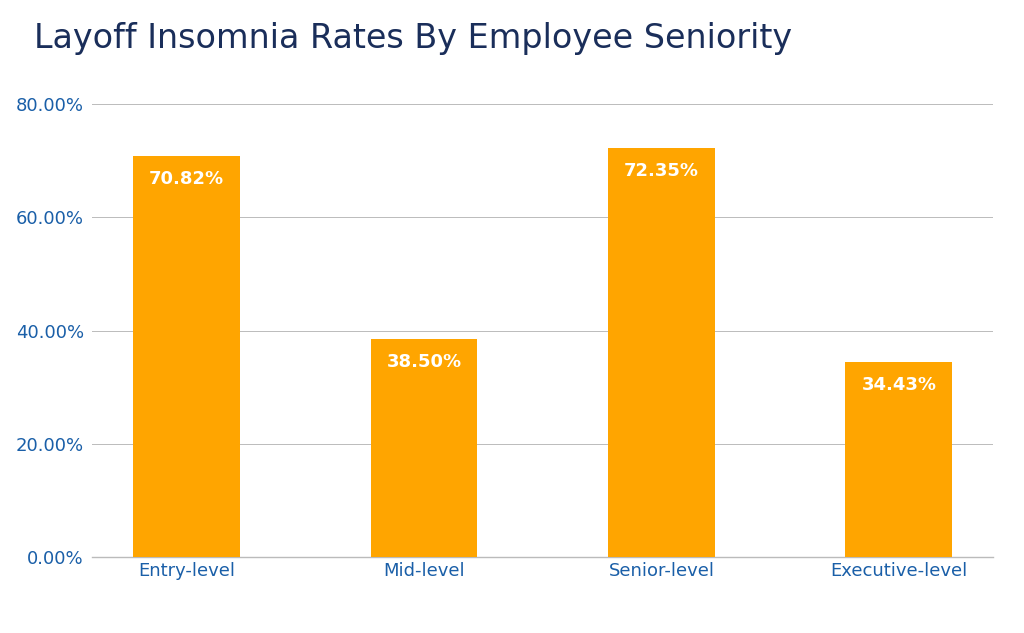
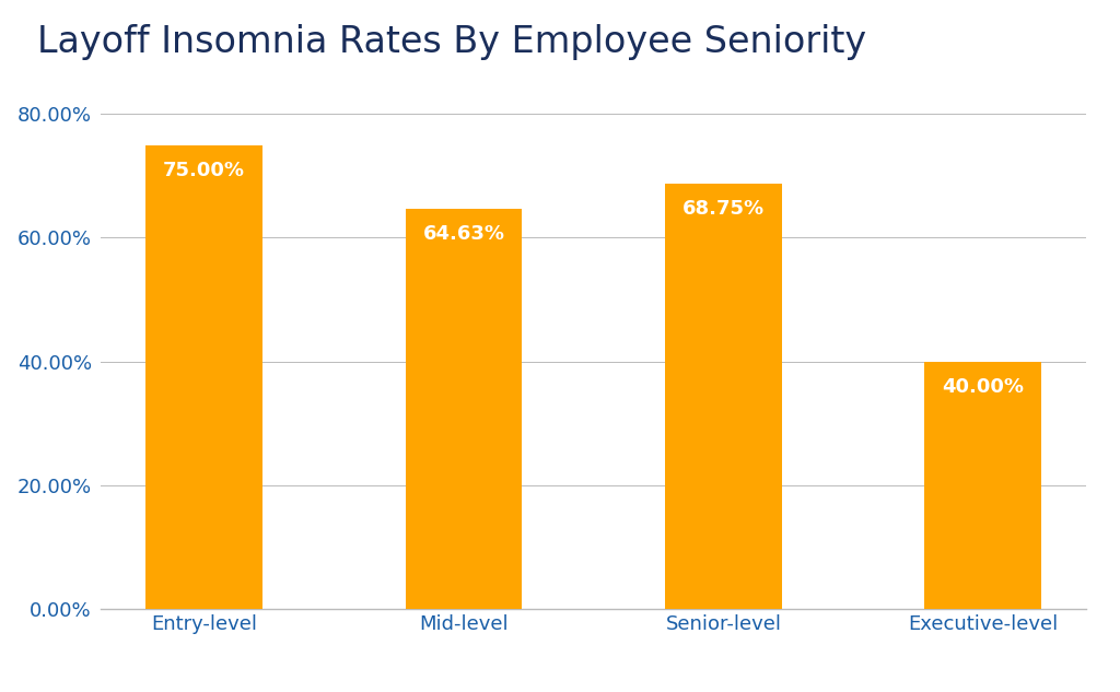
Entry-level: 70.82% -> 75.00%
Mid-level: 38.50% -> 64.63%
Senior-level: 72.35% -> 68.75%
Executive-level: 34.43% -> 40.00%
